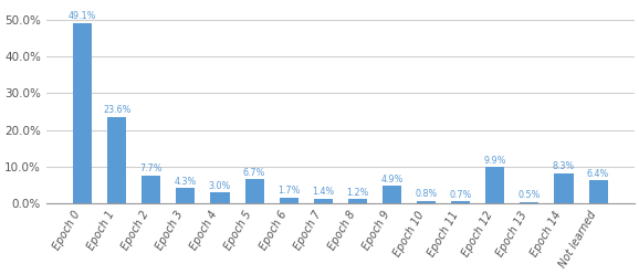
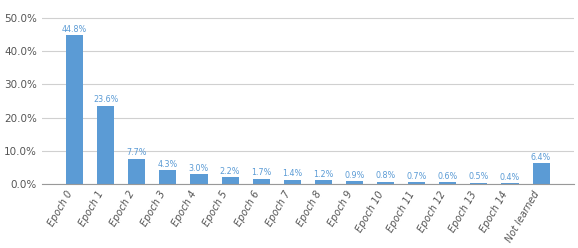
Epoch 0: 49.1% -> 44.8%
Epoch 5: 6.7% -> 2.2%
Epoch 9: 4.9% -> 0.9%
Epoch 12: 9.9% -> 0.6%
Epoch 14: 8.3% -> 0.4%
